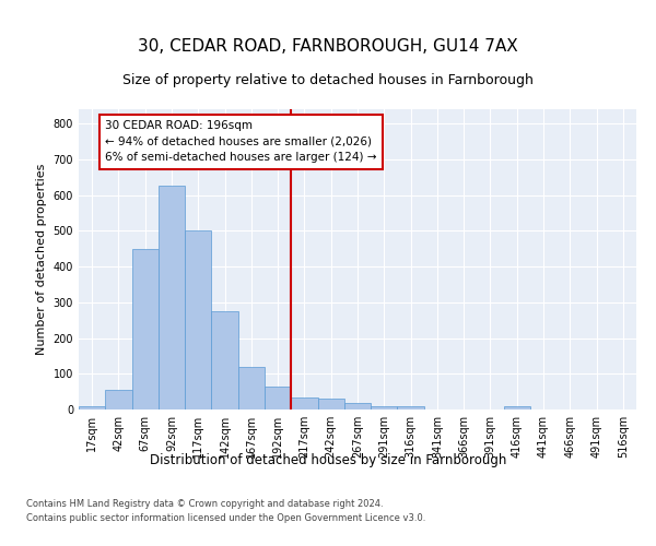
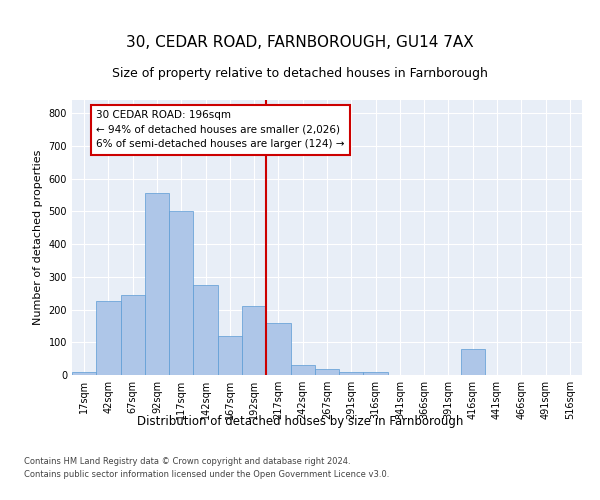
42sqm: 55 -> 225
67sqm: 450 -> 245
92sqm: 625 -> 555
192sqm: 65 -> 210
217sqm: 35 -> 160
416sqm: 8 -> 80
